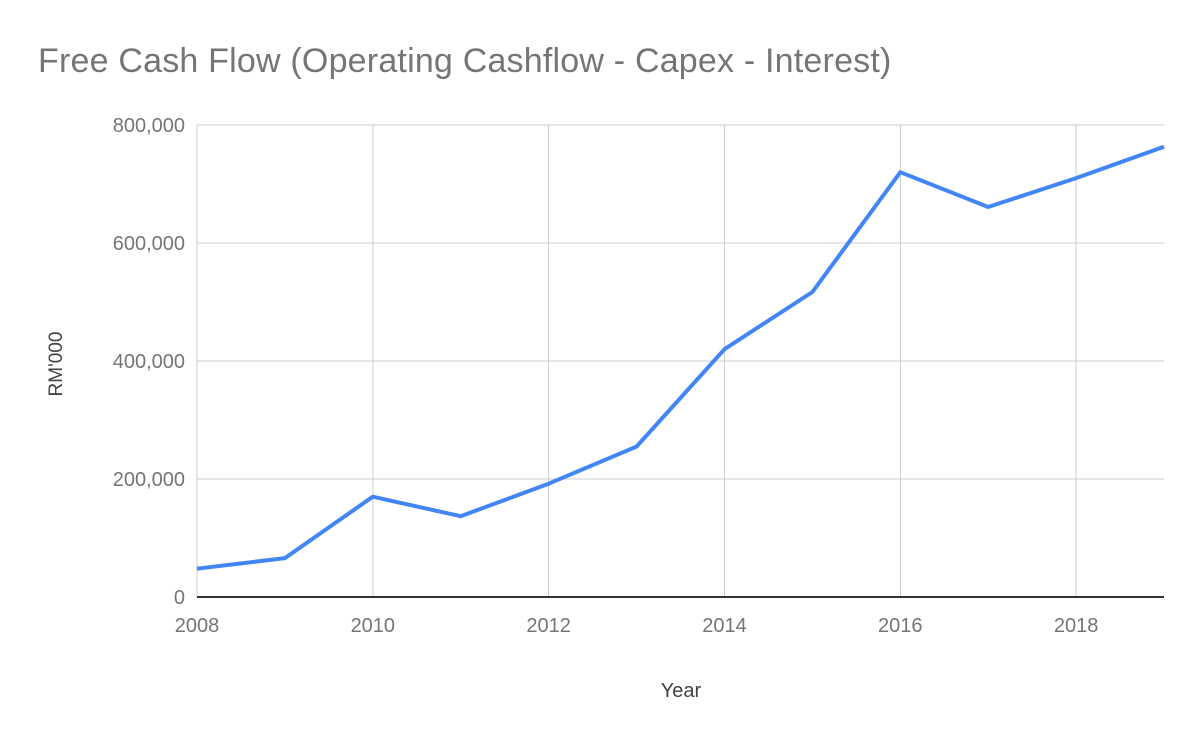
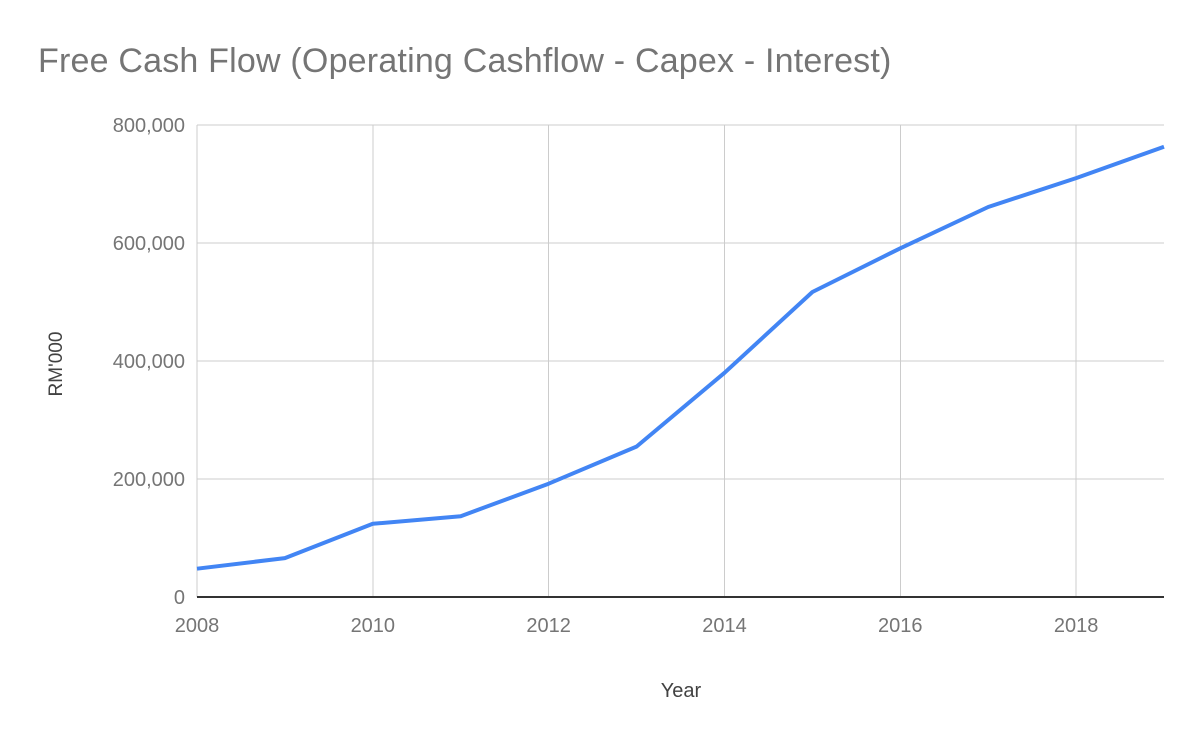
2010: 170000 -> 120000
2014: 420000 -> 380000
2016: 720000 -> 590000
